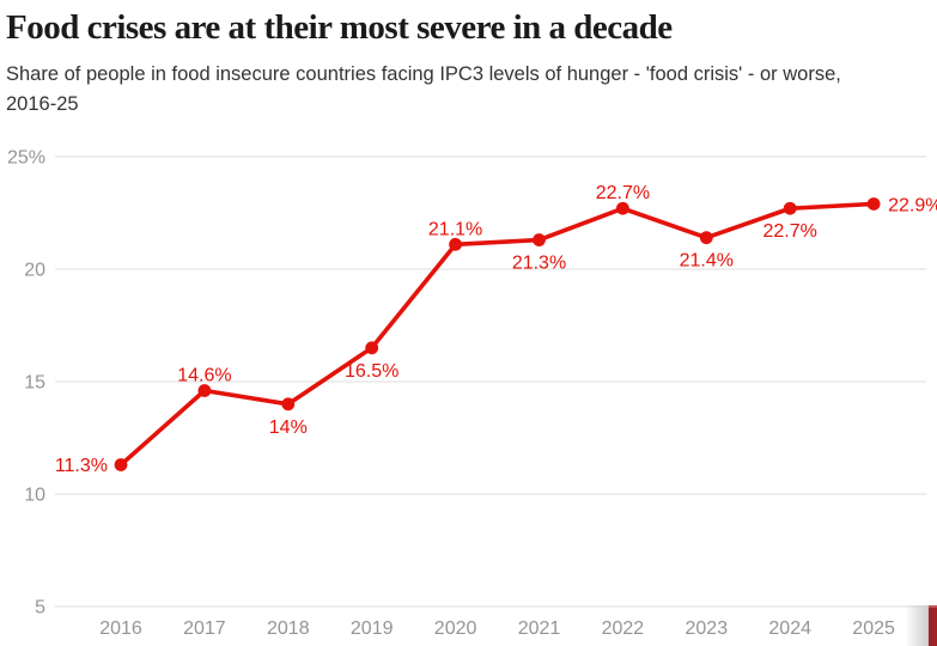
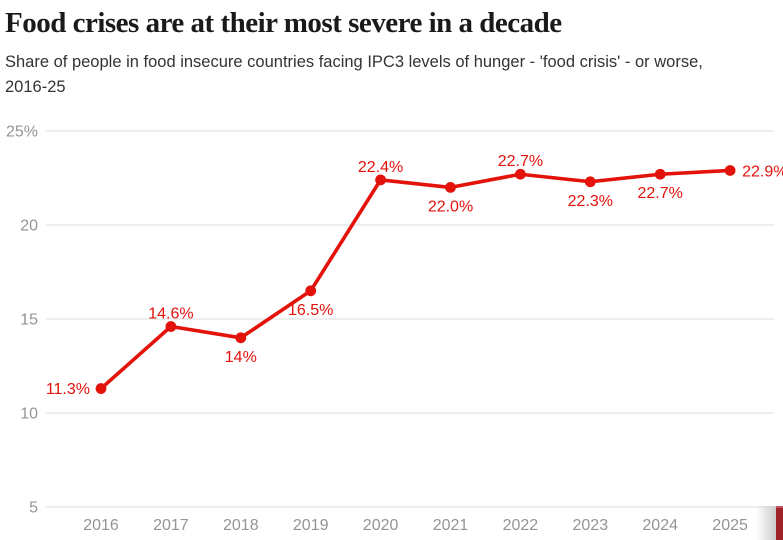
2020: 21.1% -> 22.4%
2021: 21.3% -> 22.0%
2023: 21.4% -> 22.3%
